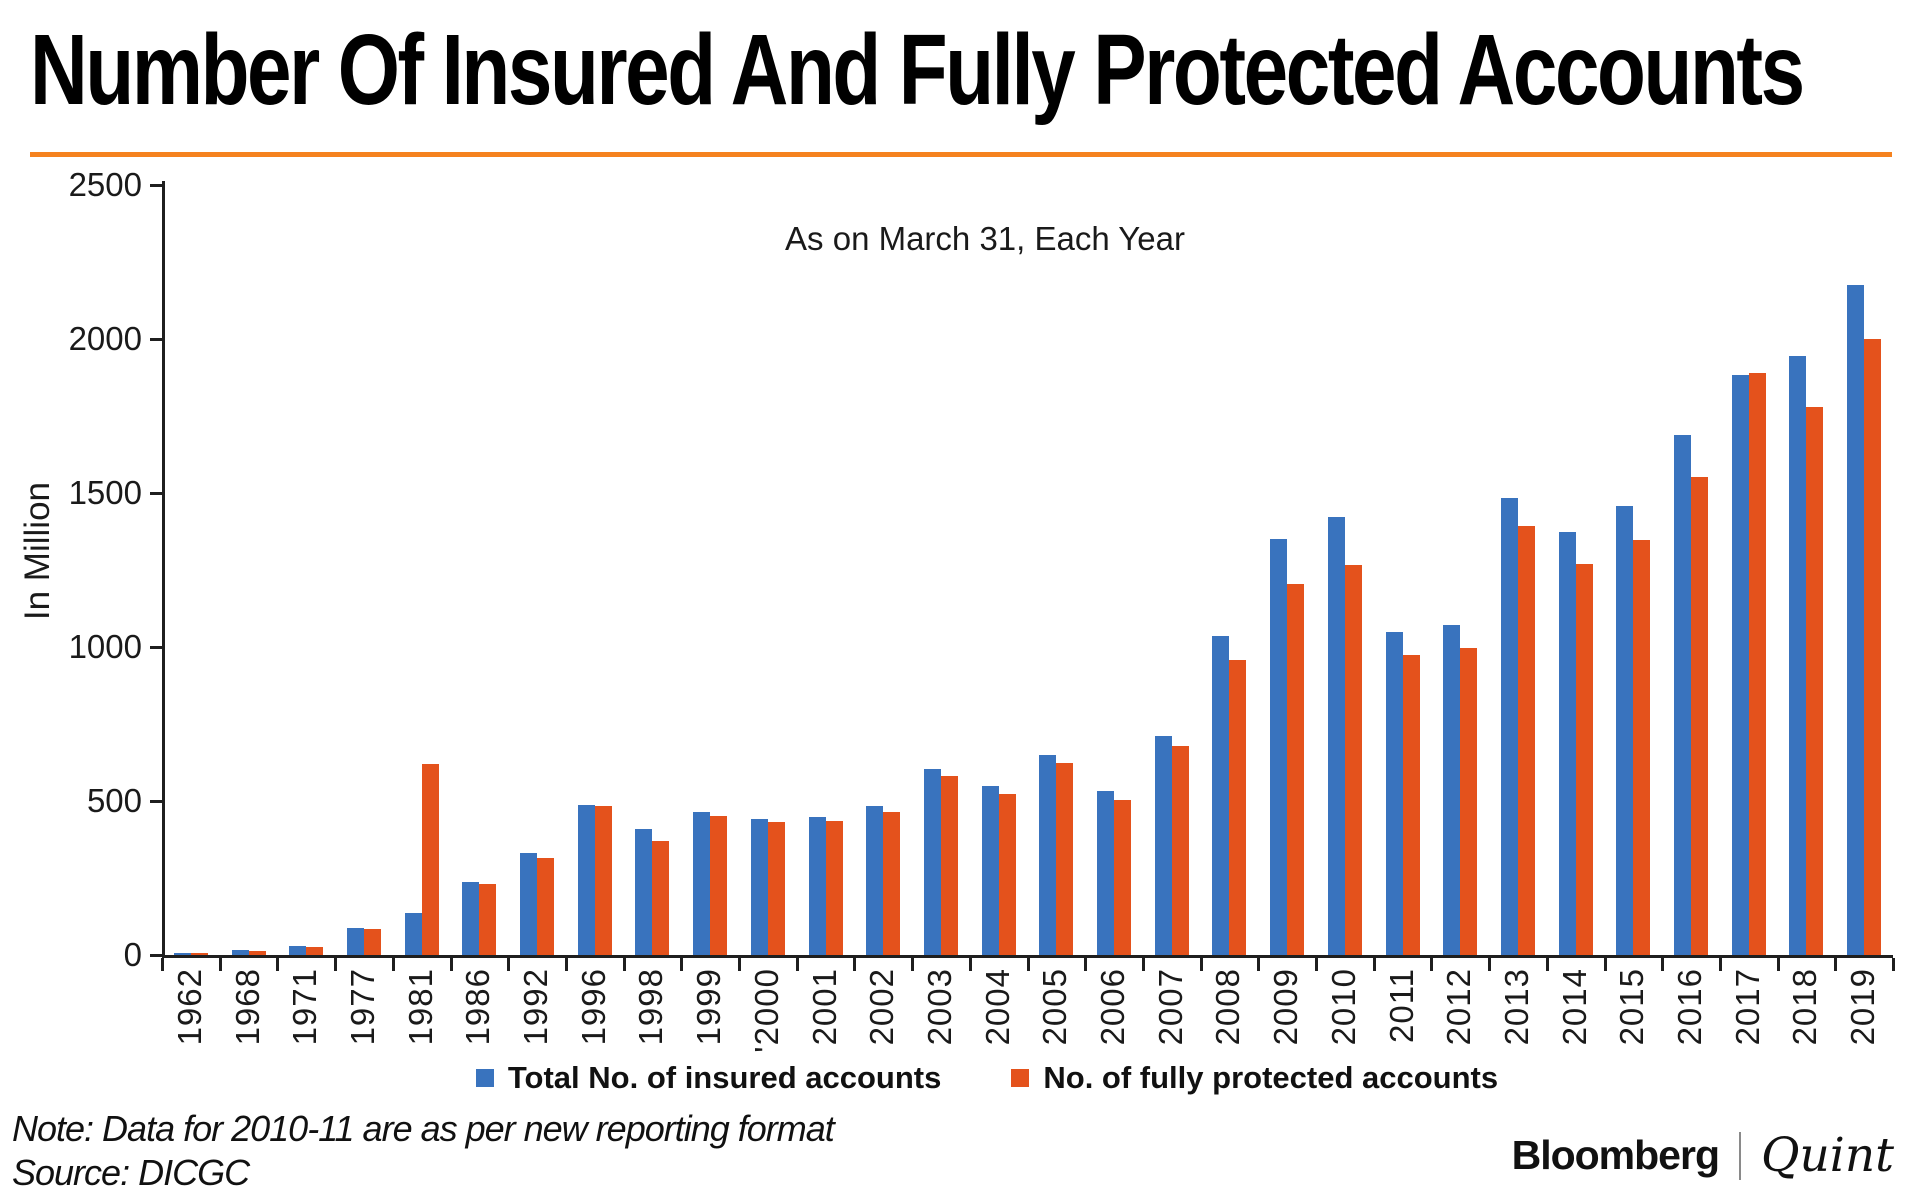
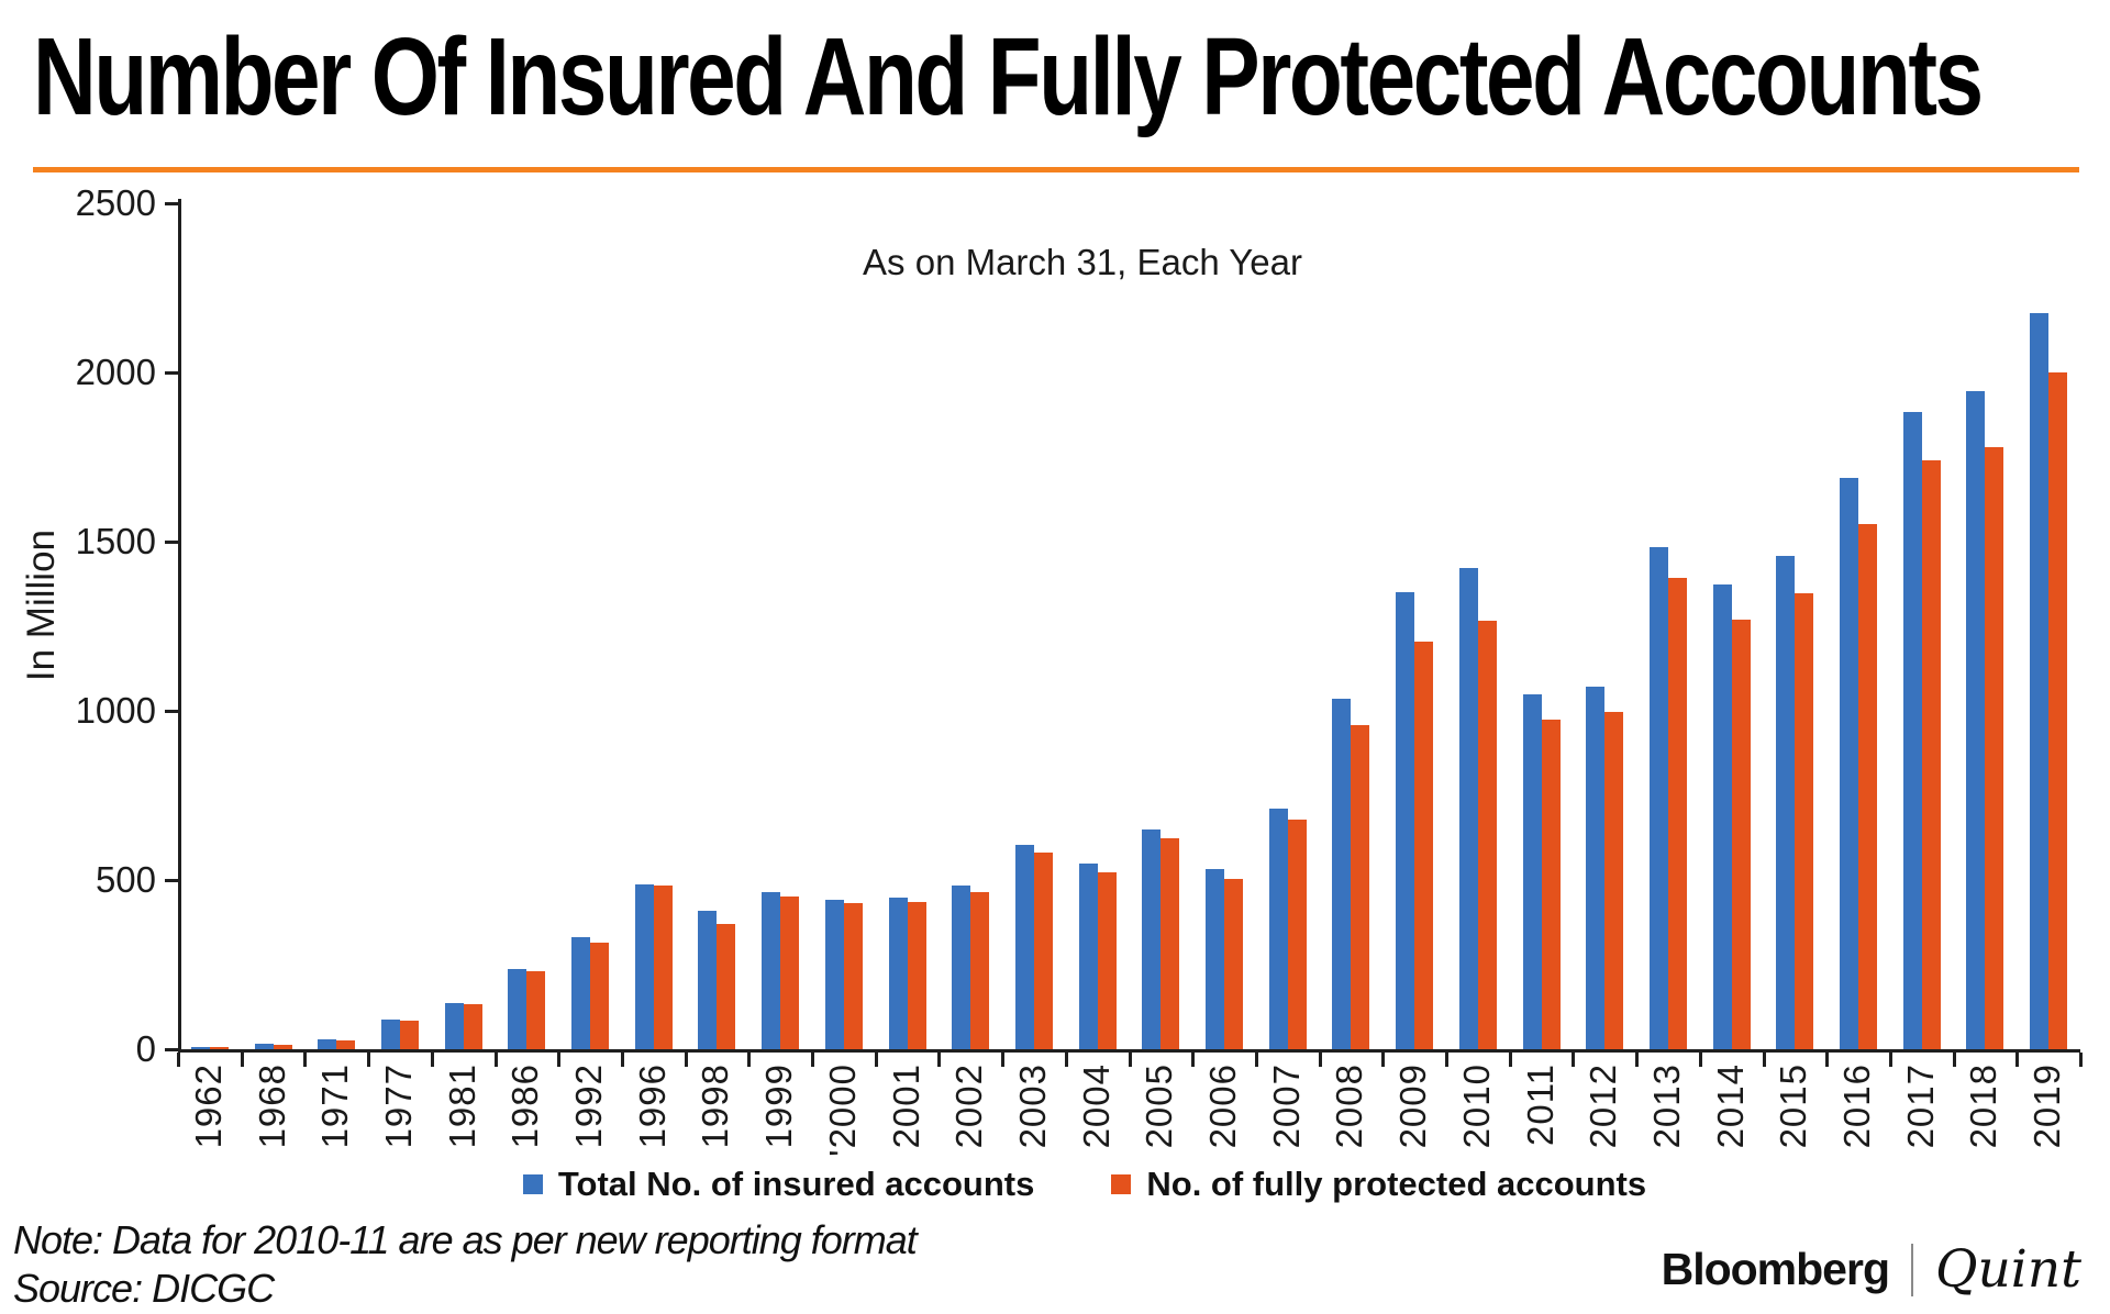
No. of fully protected accounts/1981: 620 -> 130
No. of fully protected accounts/2017: 1890 -> 1740
